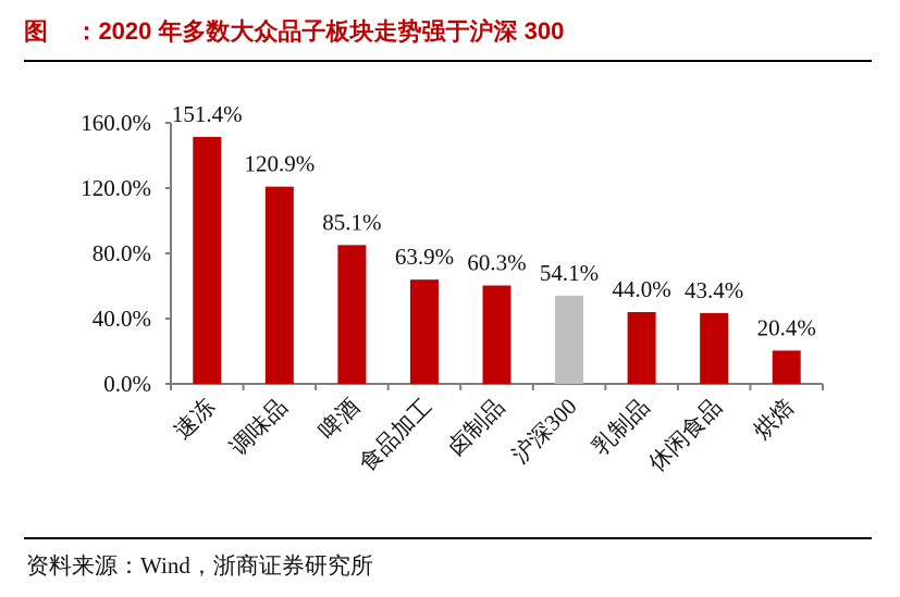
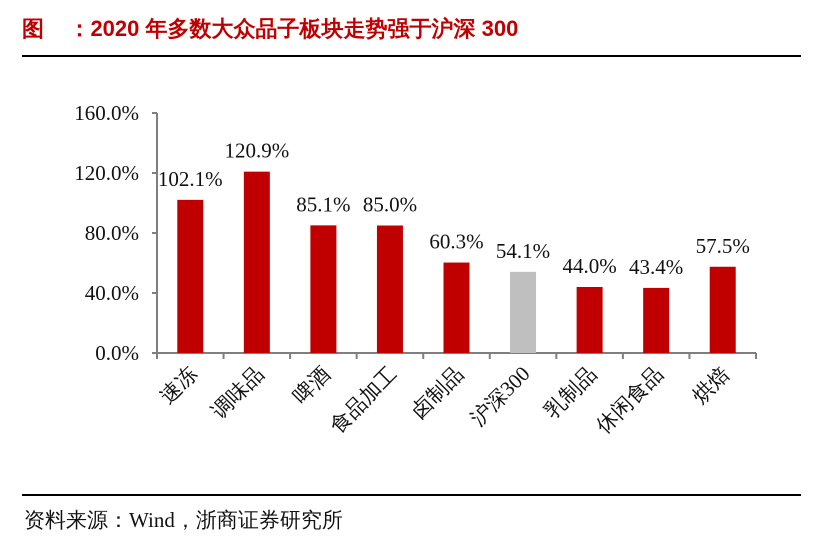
速冻: 151.4% -> 102.1%
食品加工: 63.9% -> 85.0%
烘焙: 20.4% -> 57.5%
